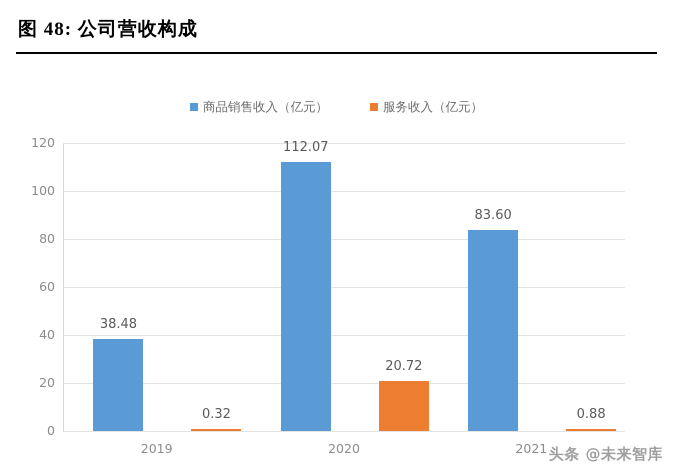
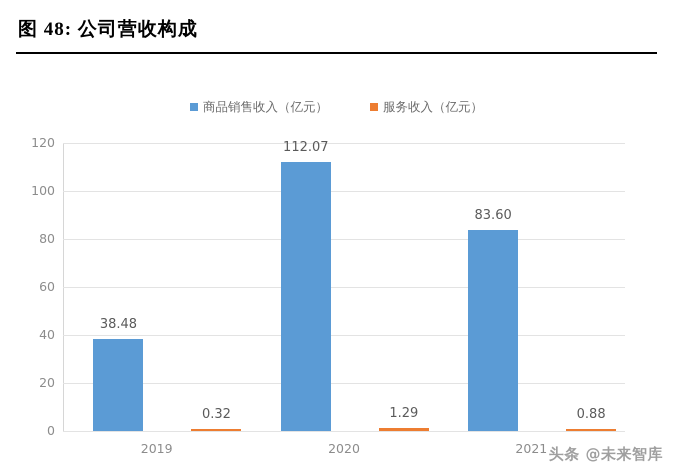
服务收入（亿元）/2020: 20.72 -> 1.29
